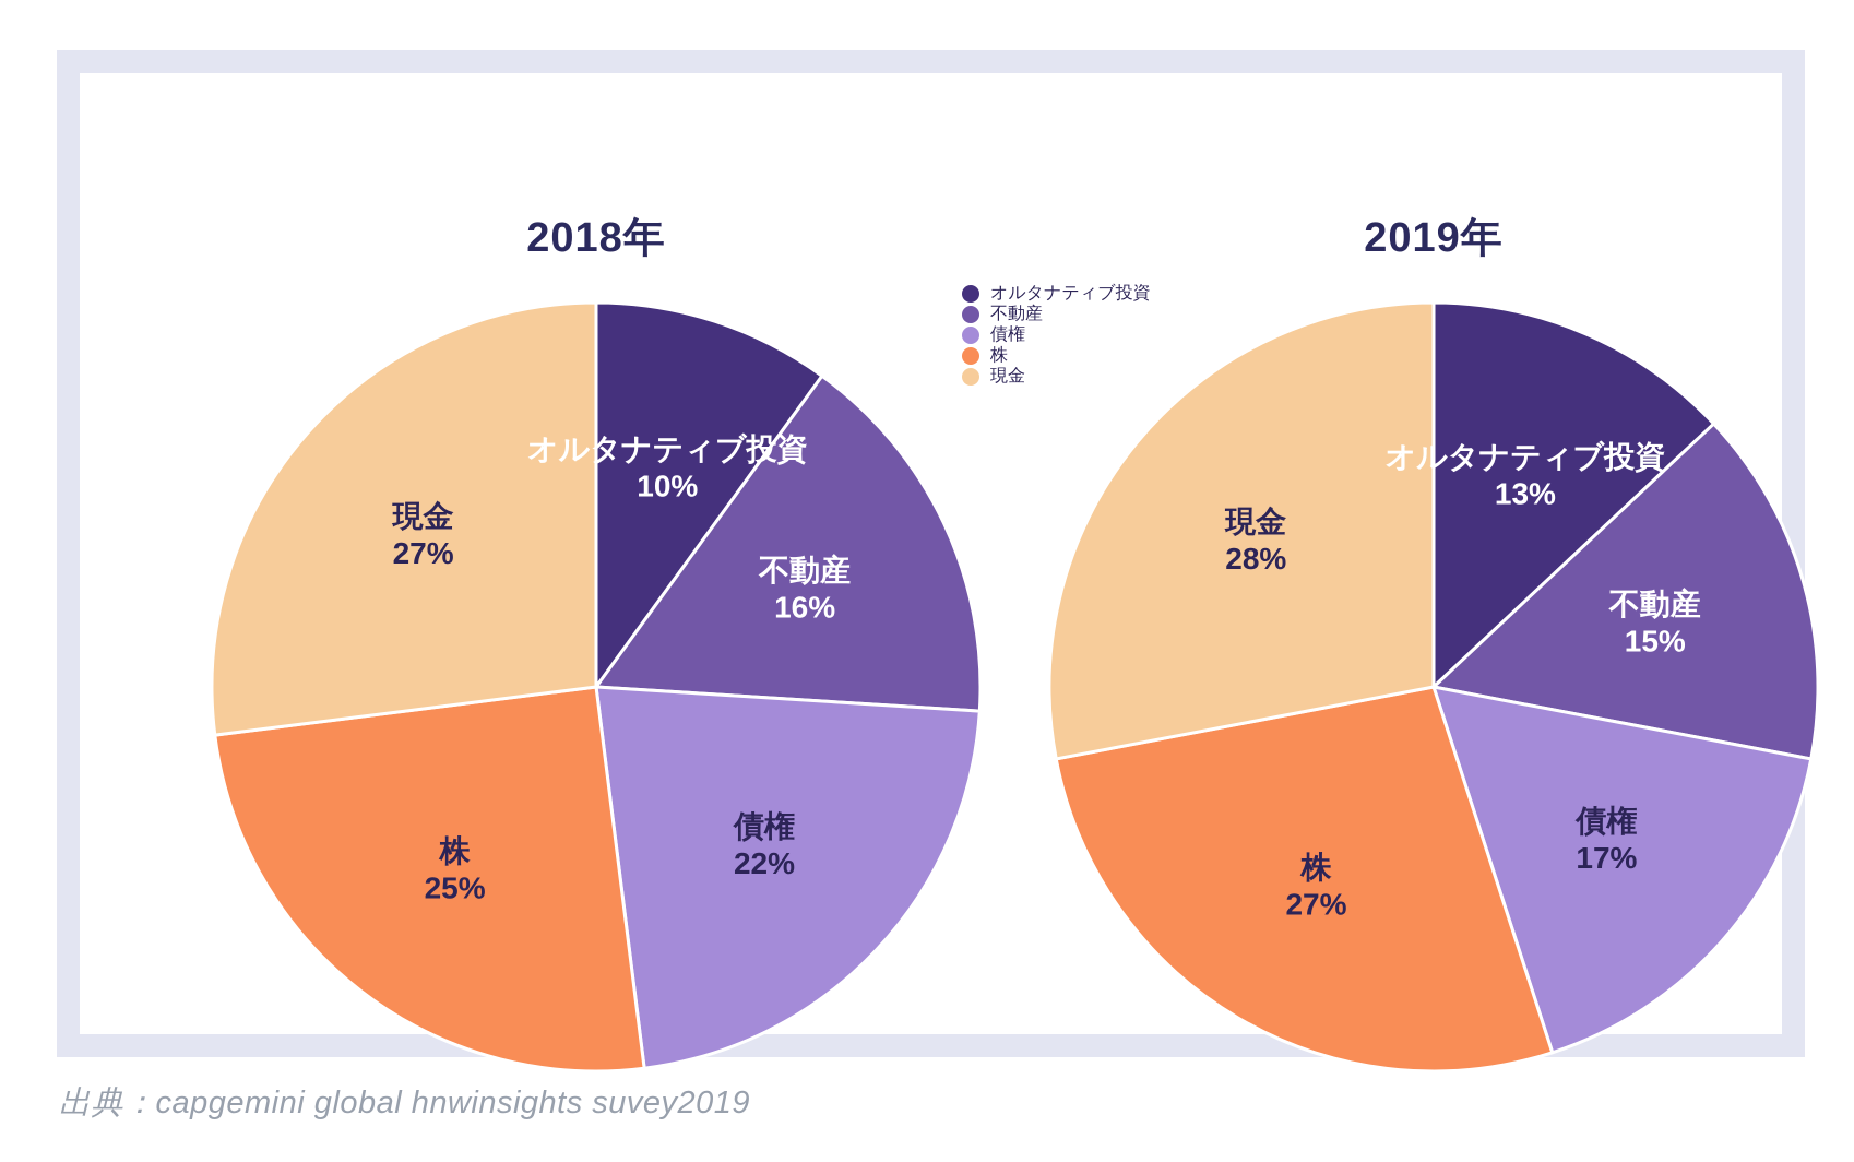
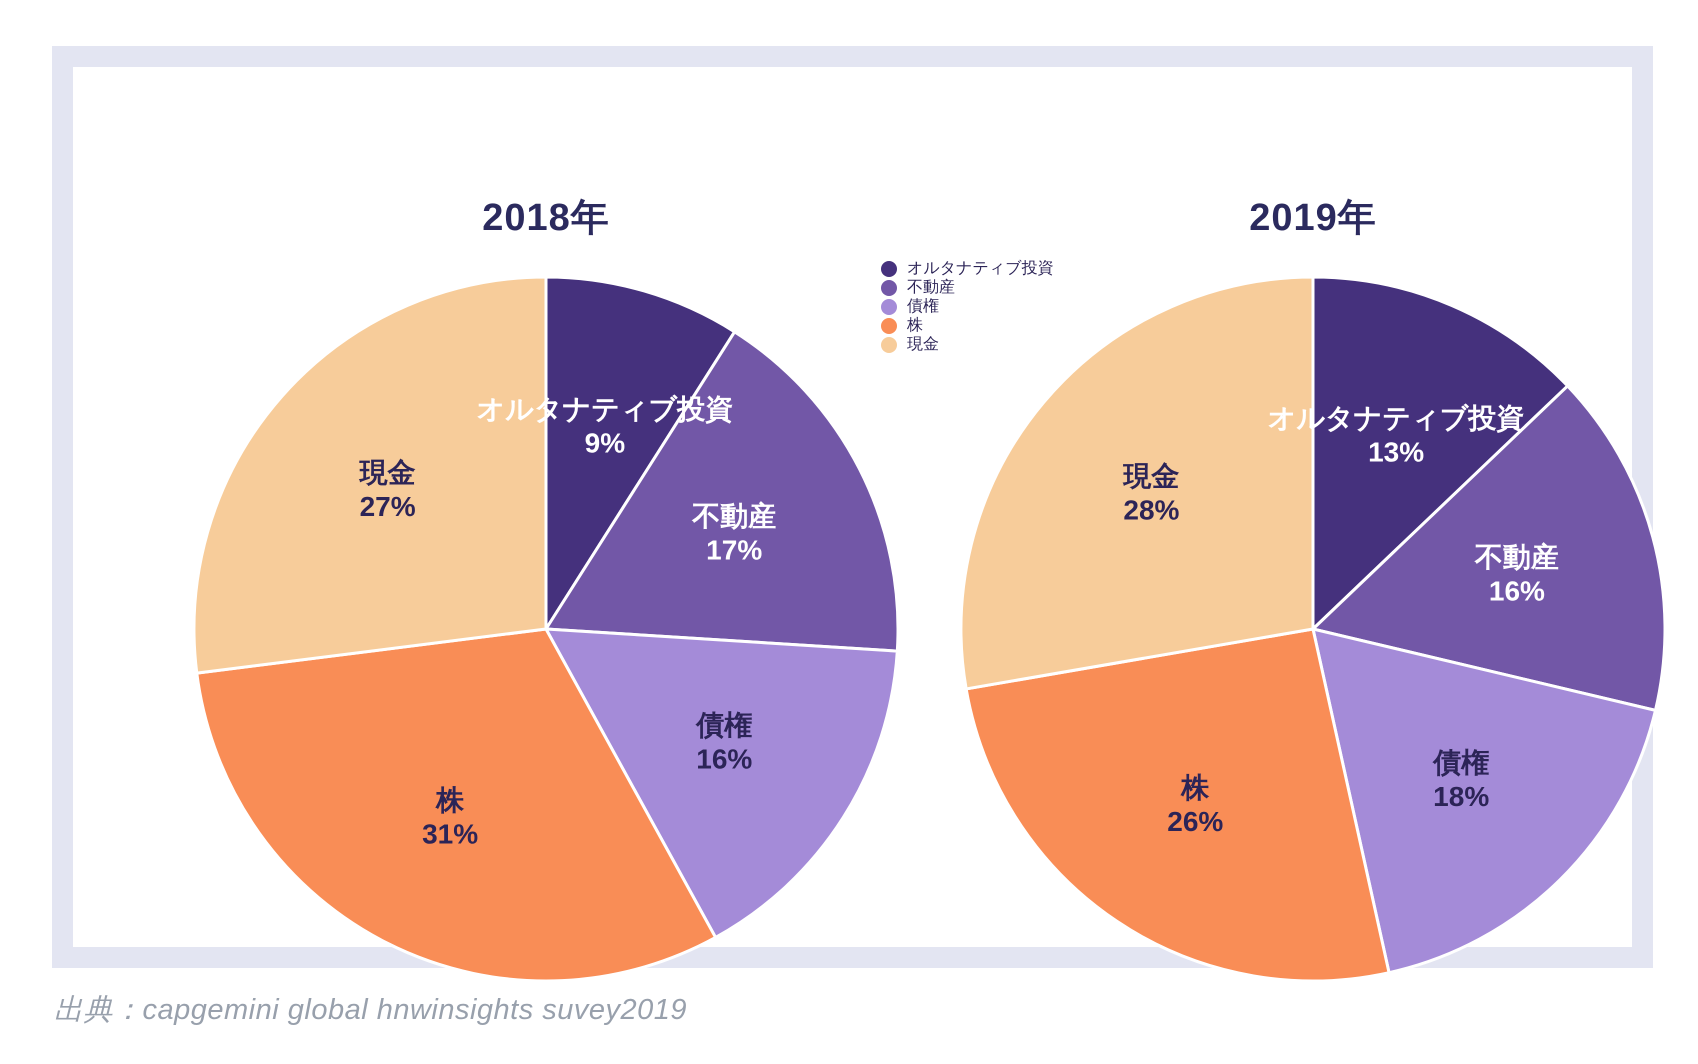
2018年/オルタナティブ投資: 10% -> 9%
2018年/不動産: 16% -> 17%
2018年/債権: 22% -> 16%
2018年/株: 25% -> 31%
2019年/不動産: 15% -> 16%
2019年/債権: 17% -> 18%
2019年/株: 27% -> 26%
